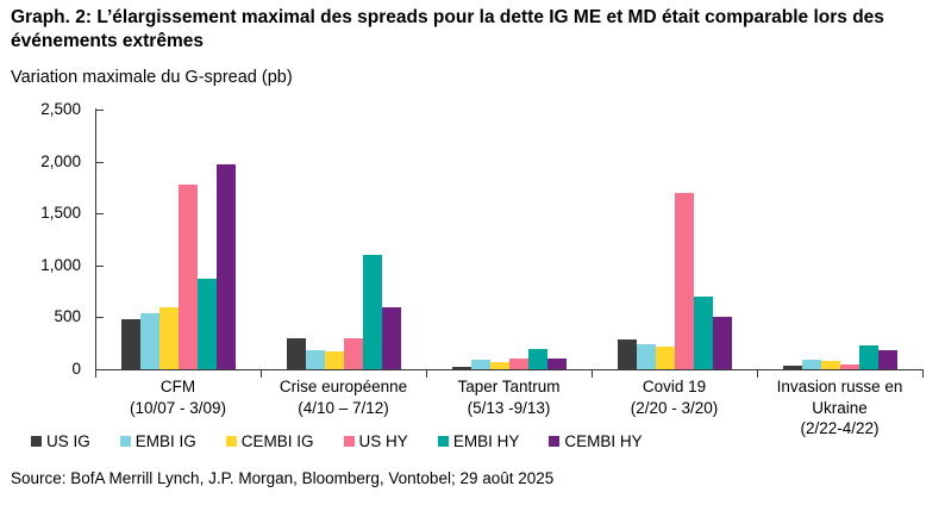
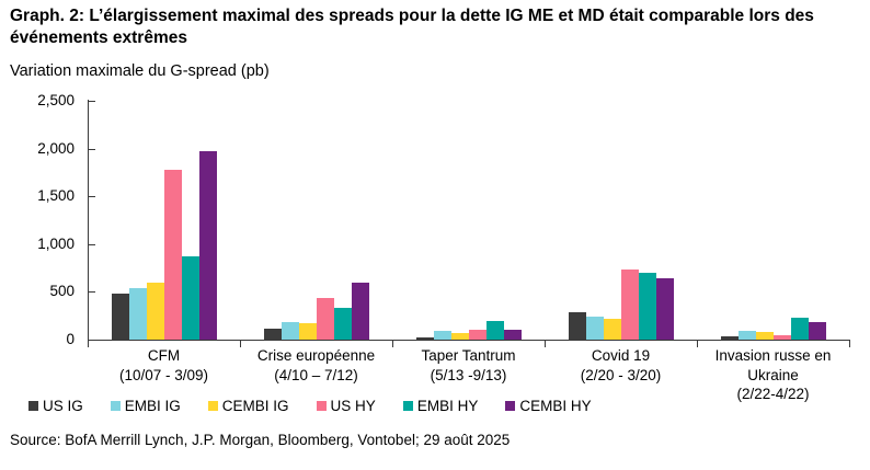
US IG/Crise européenne (4/10 – 7/12): 300 -> 100
US HY/Crise européenne (4/10 – 7/12): 300 -> 400
EMBI HY/Crise européenne (4/10 – 7/12): 1100 -> 300
US HY/Covid 19 (2/20 - 3/20): 1700 -> 700
CEMBI HY/Covid 19 (2/20 - 3/20): 500 -> 600
